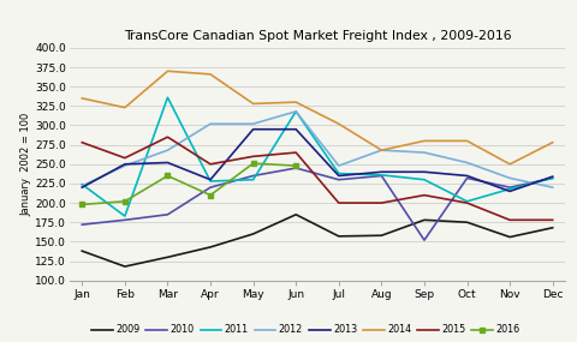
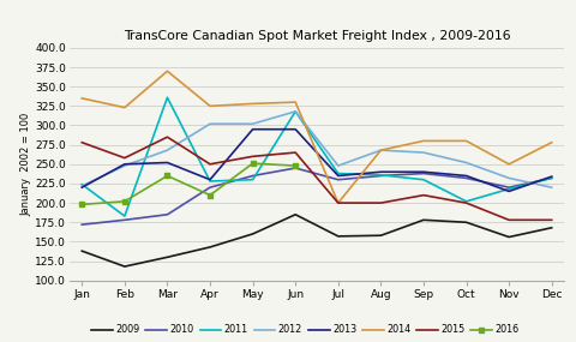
2014/Apr: 366 -> 325
2014/Jul: 302 -> 200
2010/Sep: 152 -> 238
